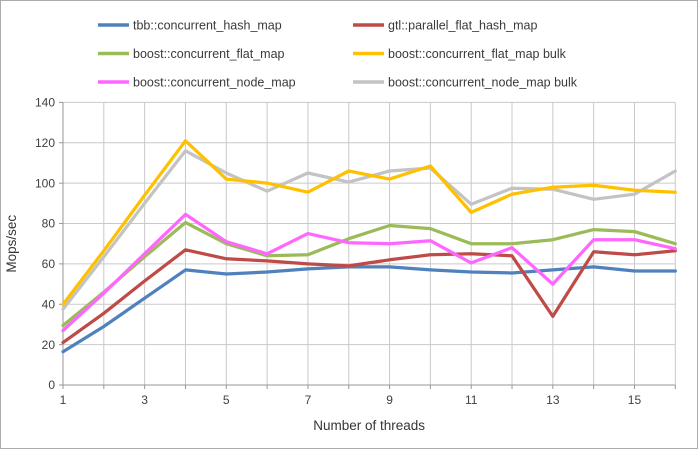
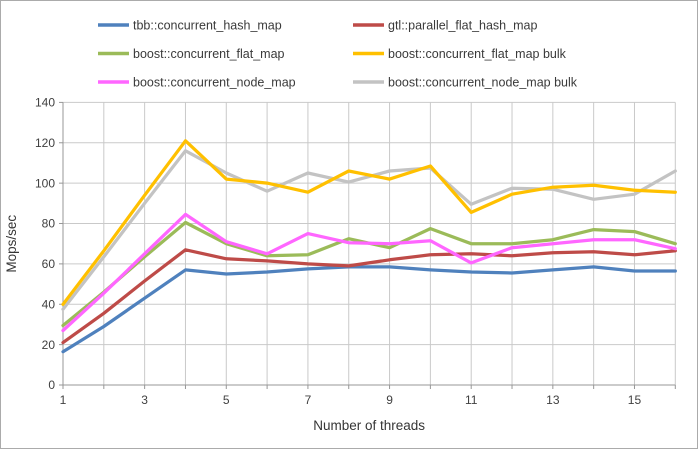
boost::concurrent_flat_map/9: 79 -> 68
gtl::parallel_flat_hash_map/13: 34 -> 66
boost::concurrent_node_map/13: 50 -> 70
